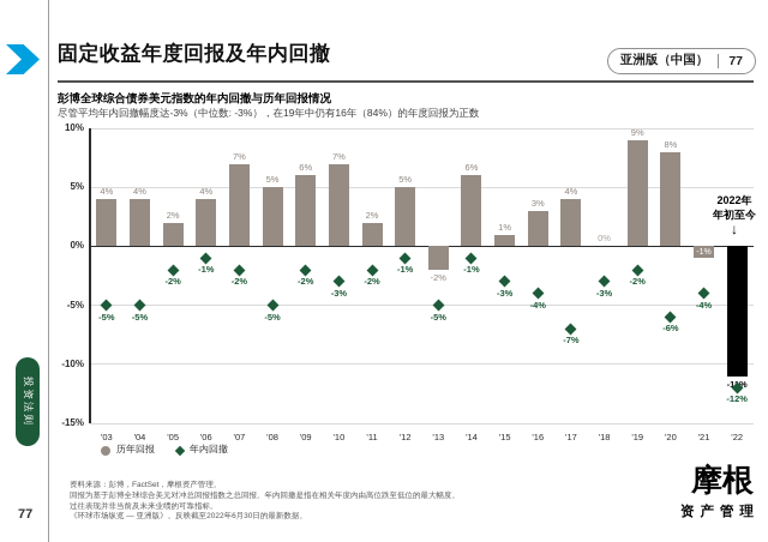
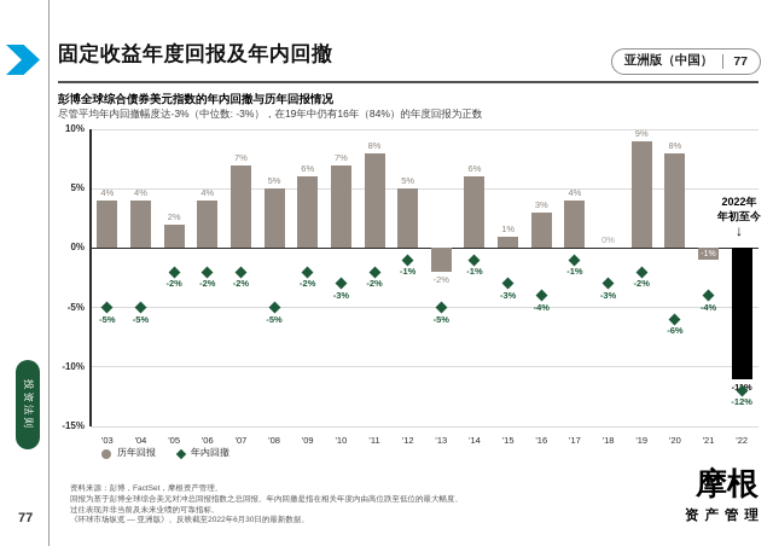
年内回撤/'06: -1% -> -2%
历年回报/'11: 2% -> 8%
年内回撤/'17: -7% -> -1%
